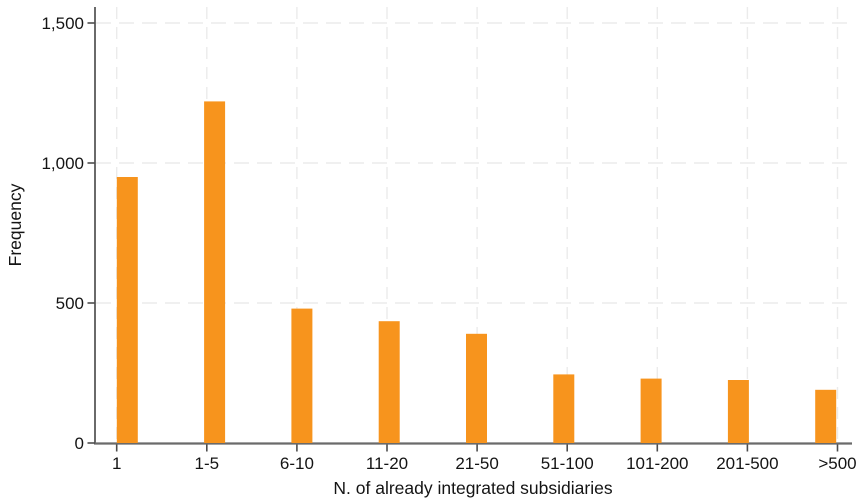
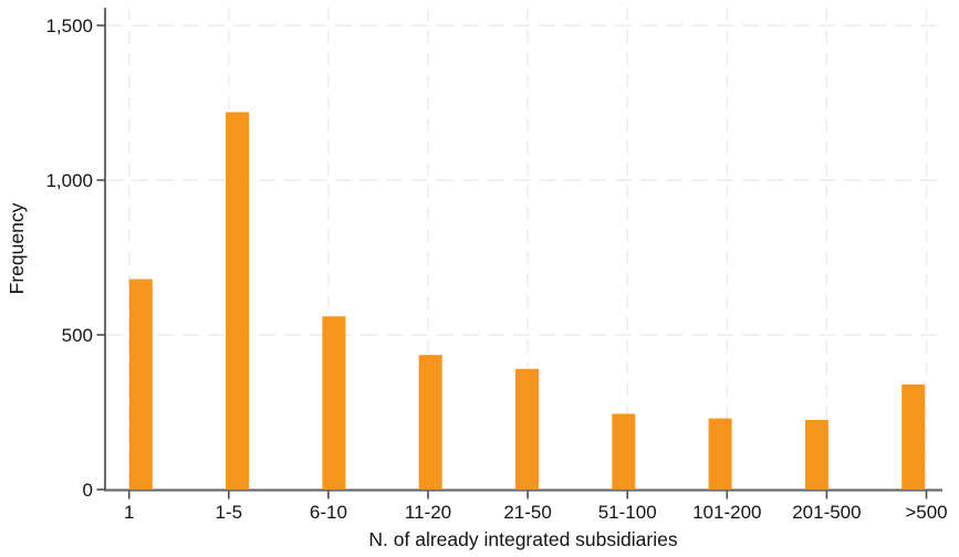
1: 950 -> 680
6-10: 480 -> 560
>500: 190 -> 340
